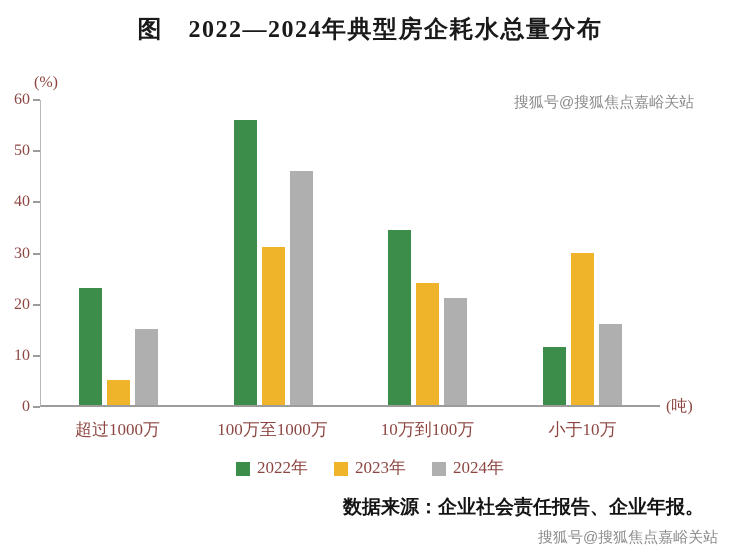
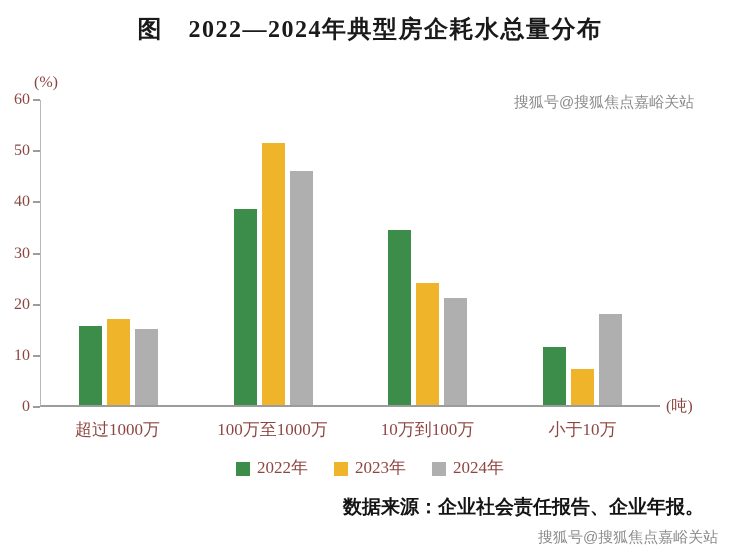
2022年/超过1000万: 23 -> 16
2023年/超过1000万: 5 -> 17
2022年/100万至1000万: 56 -> 38
2023年/100万至1000万: 31 -> 52
2023年/小于10万: 30 -> 7
2024年/小于10万: 16 -> 18
